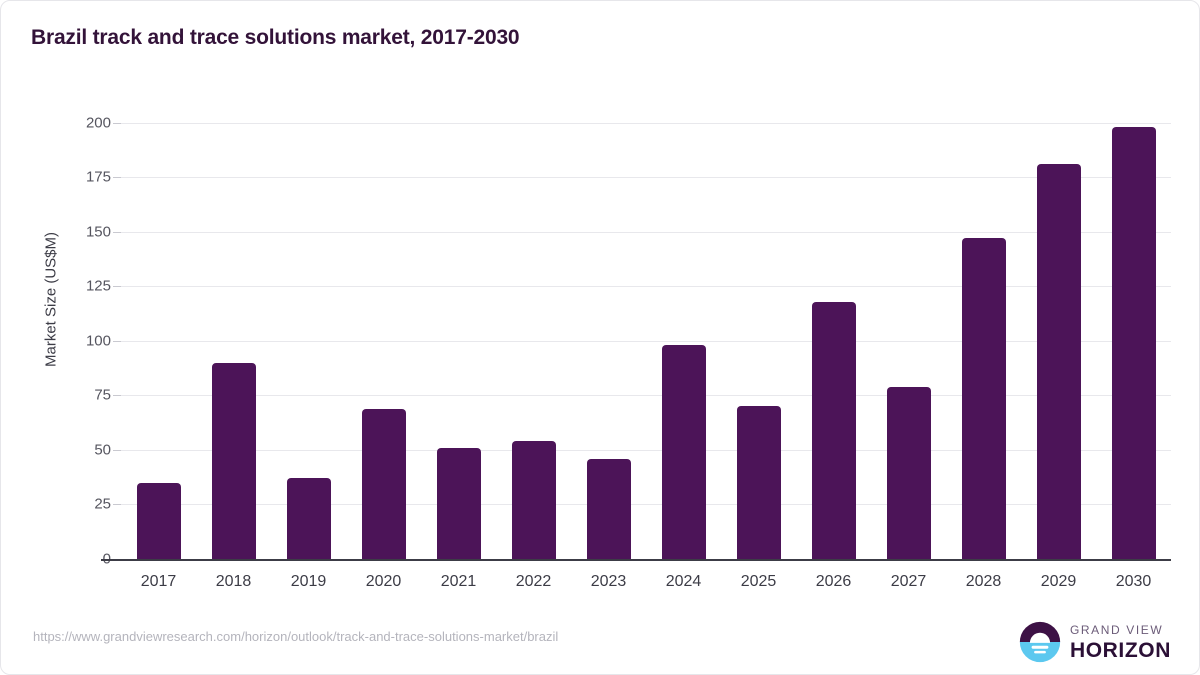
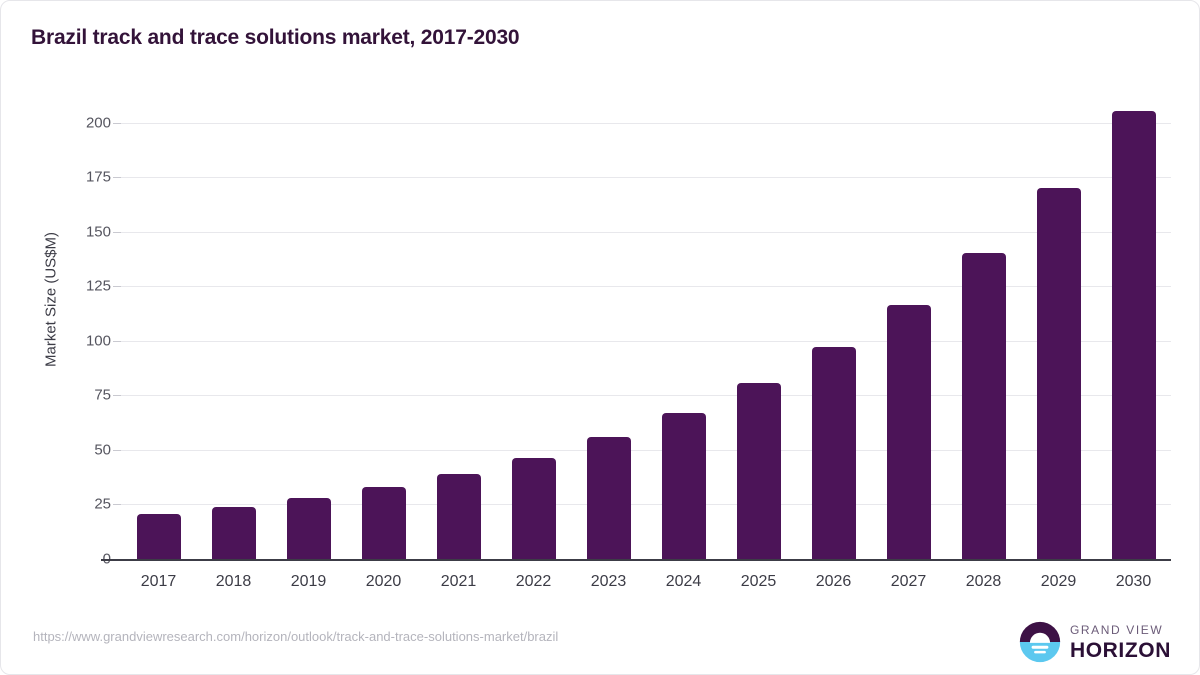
2017: 35 -> 20
2018: 90 -> 24
2019: 37 -> 28
2020: 69 -> 33
2021: 51 -> 39
2022: 54 -> 46
2023: 46 -> 56
2024: 98 -> 67
2025: 70 -> 80
2026: 118 -> 97
2027: 79 -> 116
2028: 147 -> 140
2029: 181 -> 170
2030: 198 -> 206
